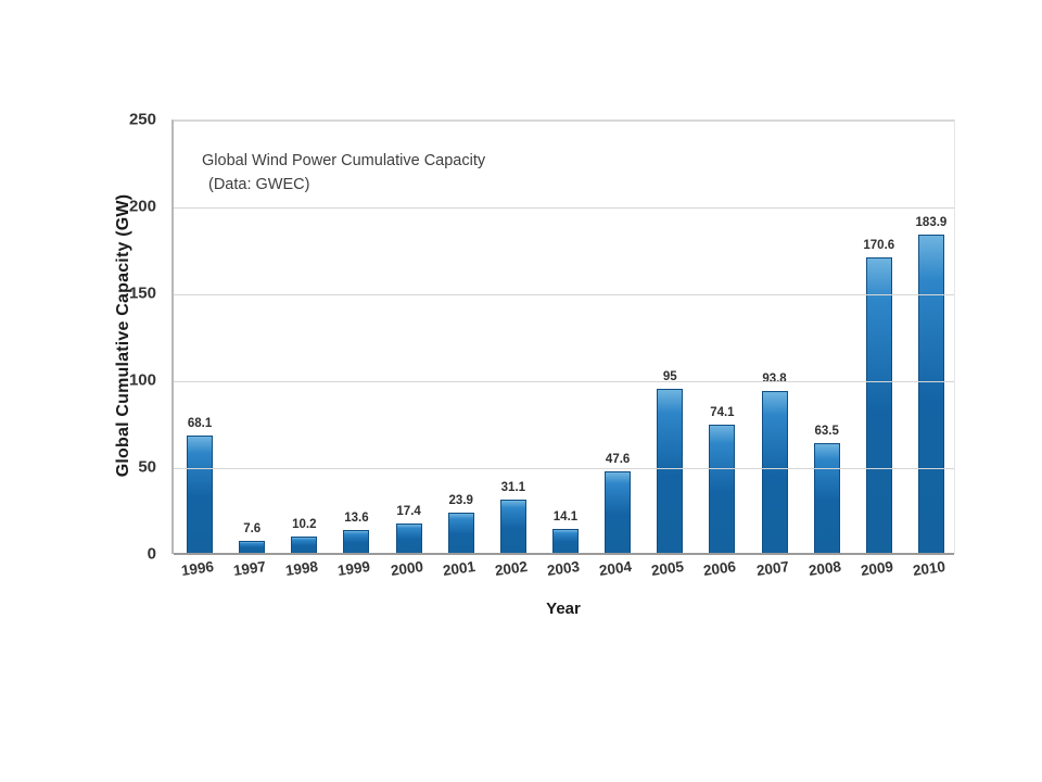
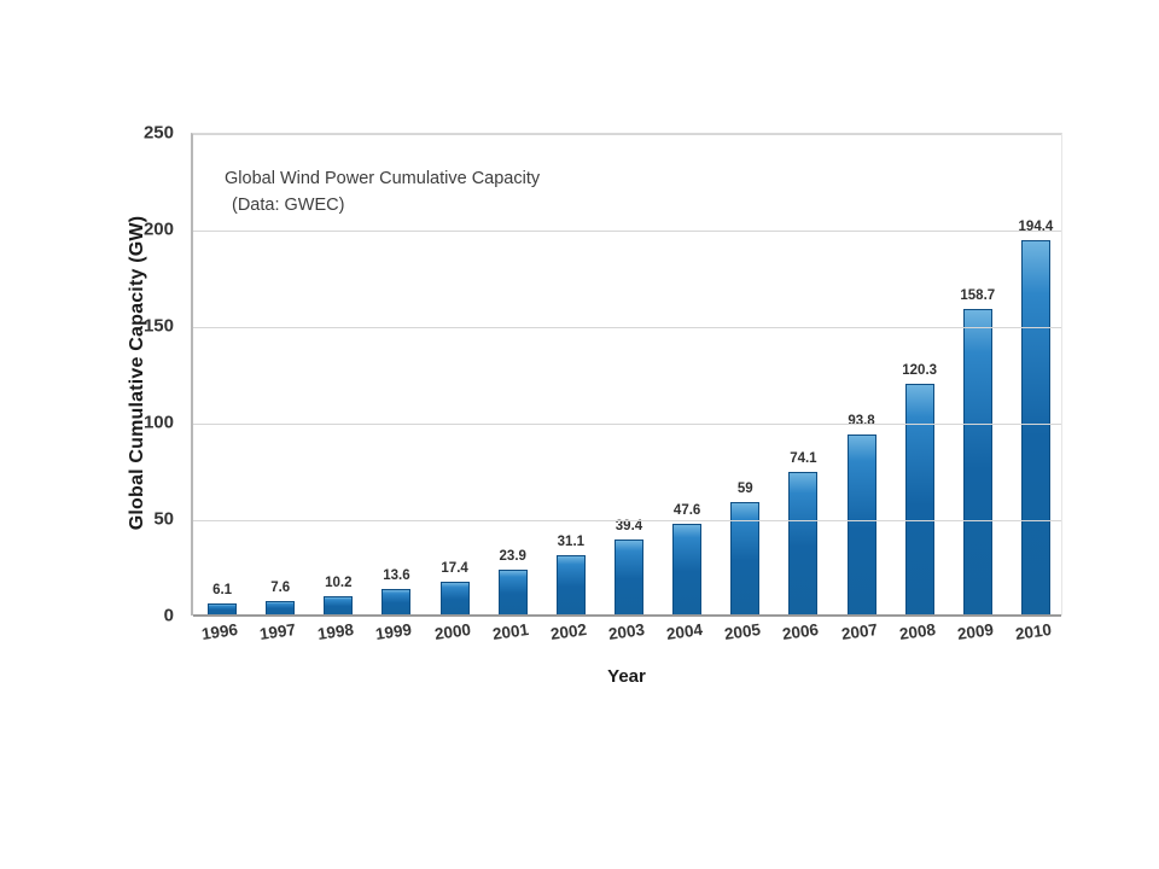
1996: 68.1 -> 6.1
2003: 14.1 -> 39.4
2005: 95 -> 59
2008: 63.5 -> 120.3
2009: 170.6 -> 158.7
2010: 183.9 -> 194.4
